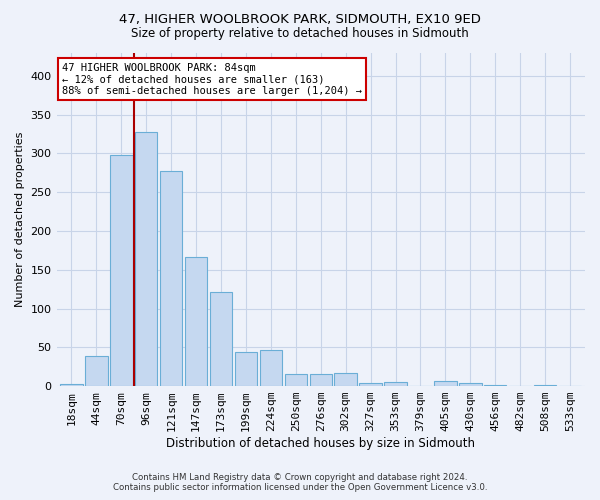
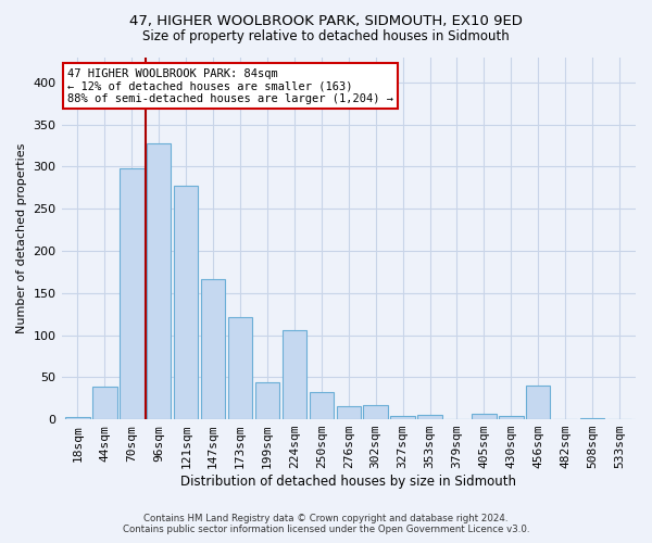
224sqm: 46 -> 106
250sqm: 15 -> 32
456sqm: 2 -> 40
